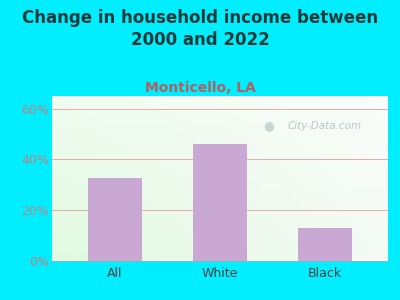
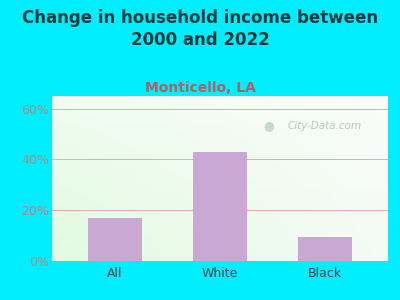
All: 32.5% -> 17.0%
White: 46.0% -> 43.0%
Black: 13.0% -> 9.5%
